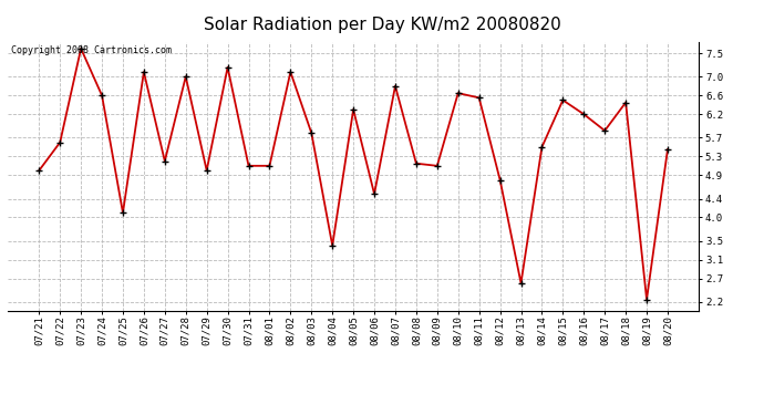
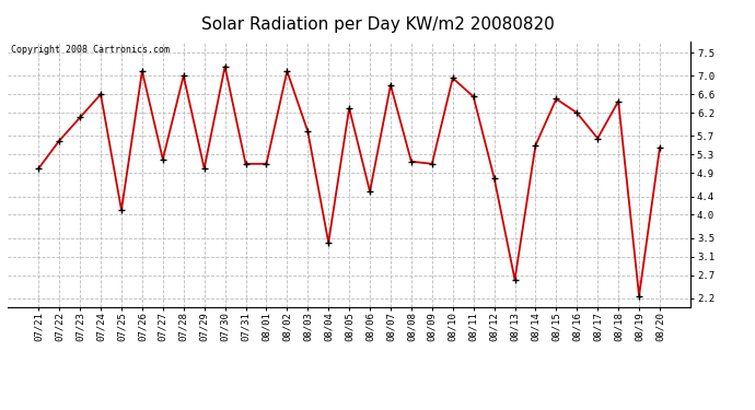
07/23: 7.60 -> 6.10
08/10: 6.65 -> 6.95
08/17: 5.85 -> 5.65
